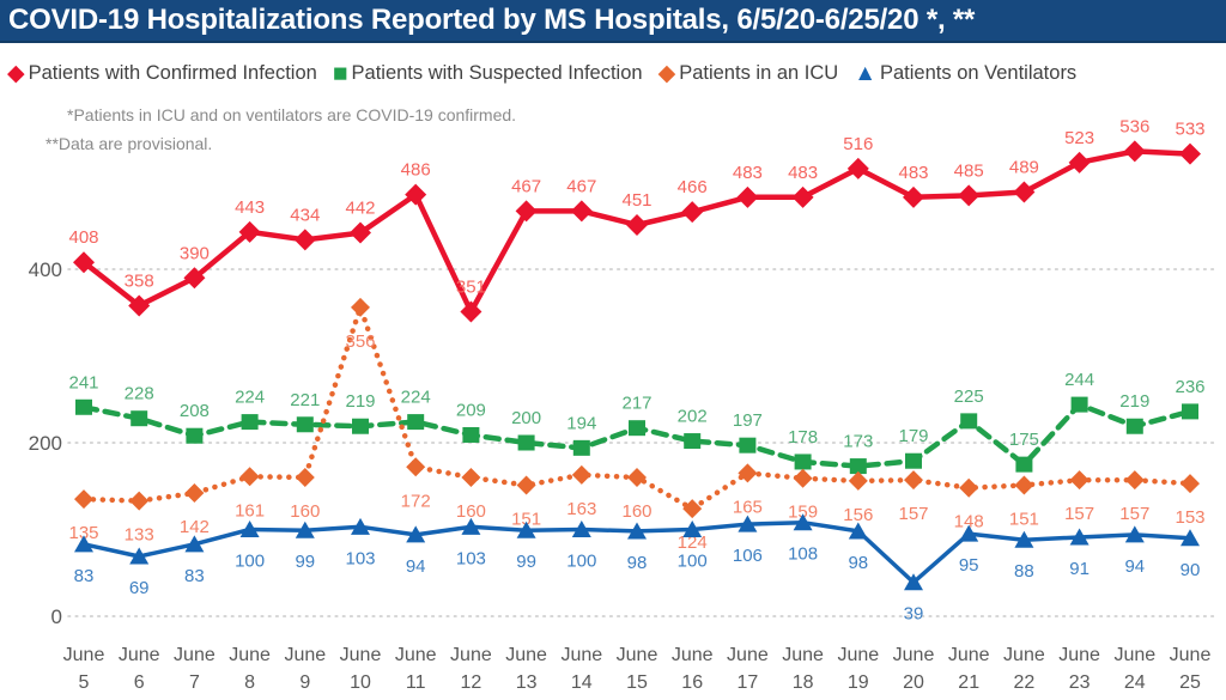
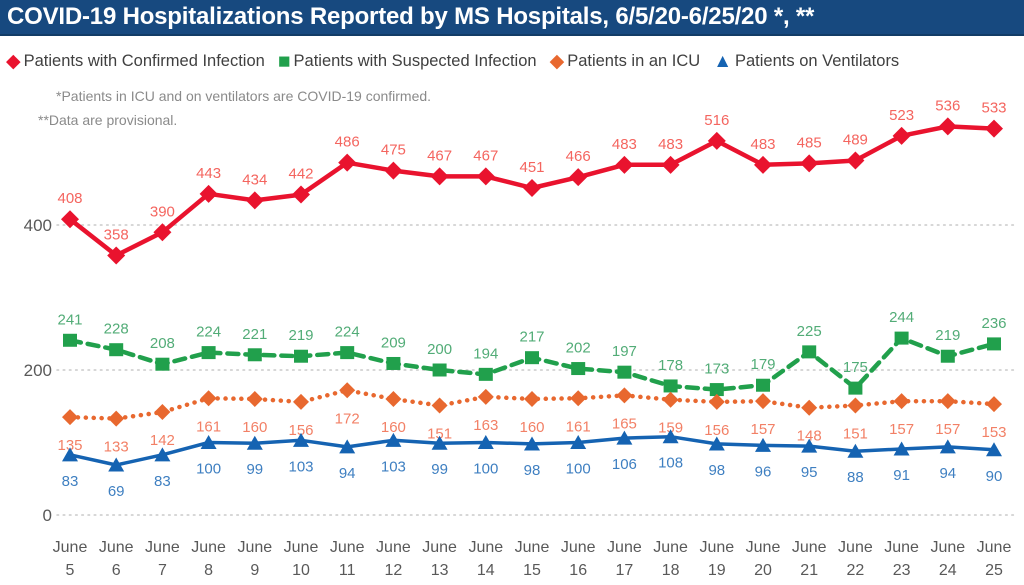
Patients in an ICU/June 10: 356 -> 156
Patients with Confirmed Infection/June 12: 351 -> 475
Patients in an ICU/June 16: 124 -> 161
Patients on Ventilators/June 20: 39 -> 96
